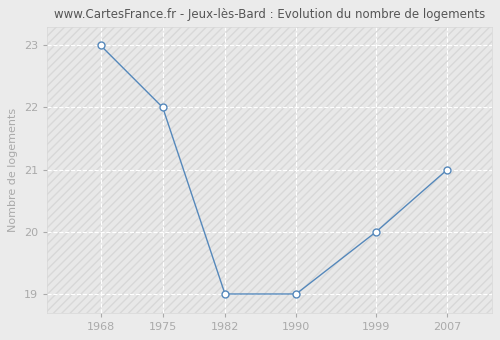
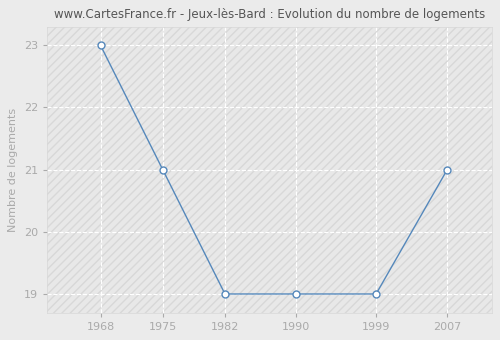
1975: 22 -> 21
1999: 20 -> 19
